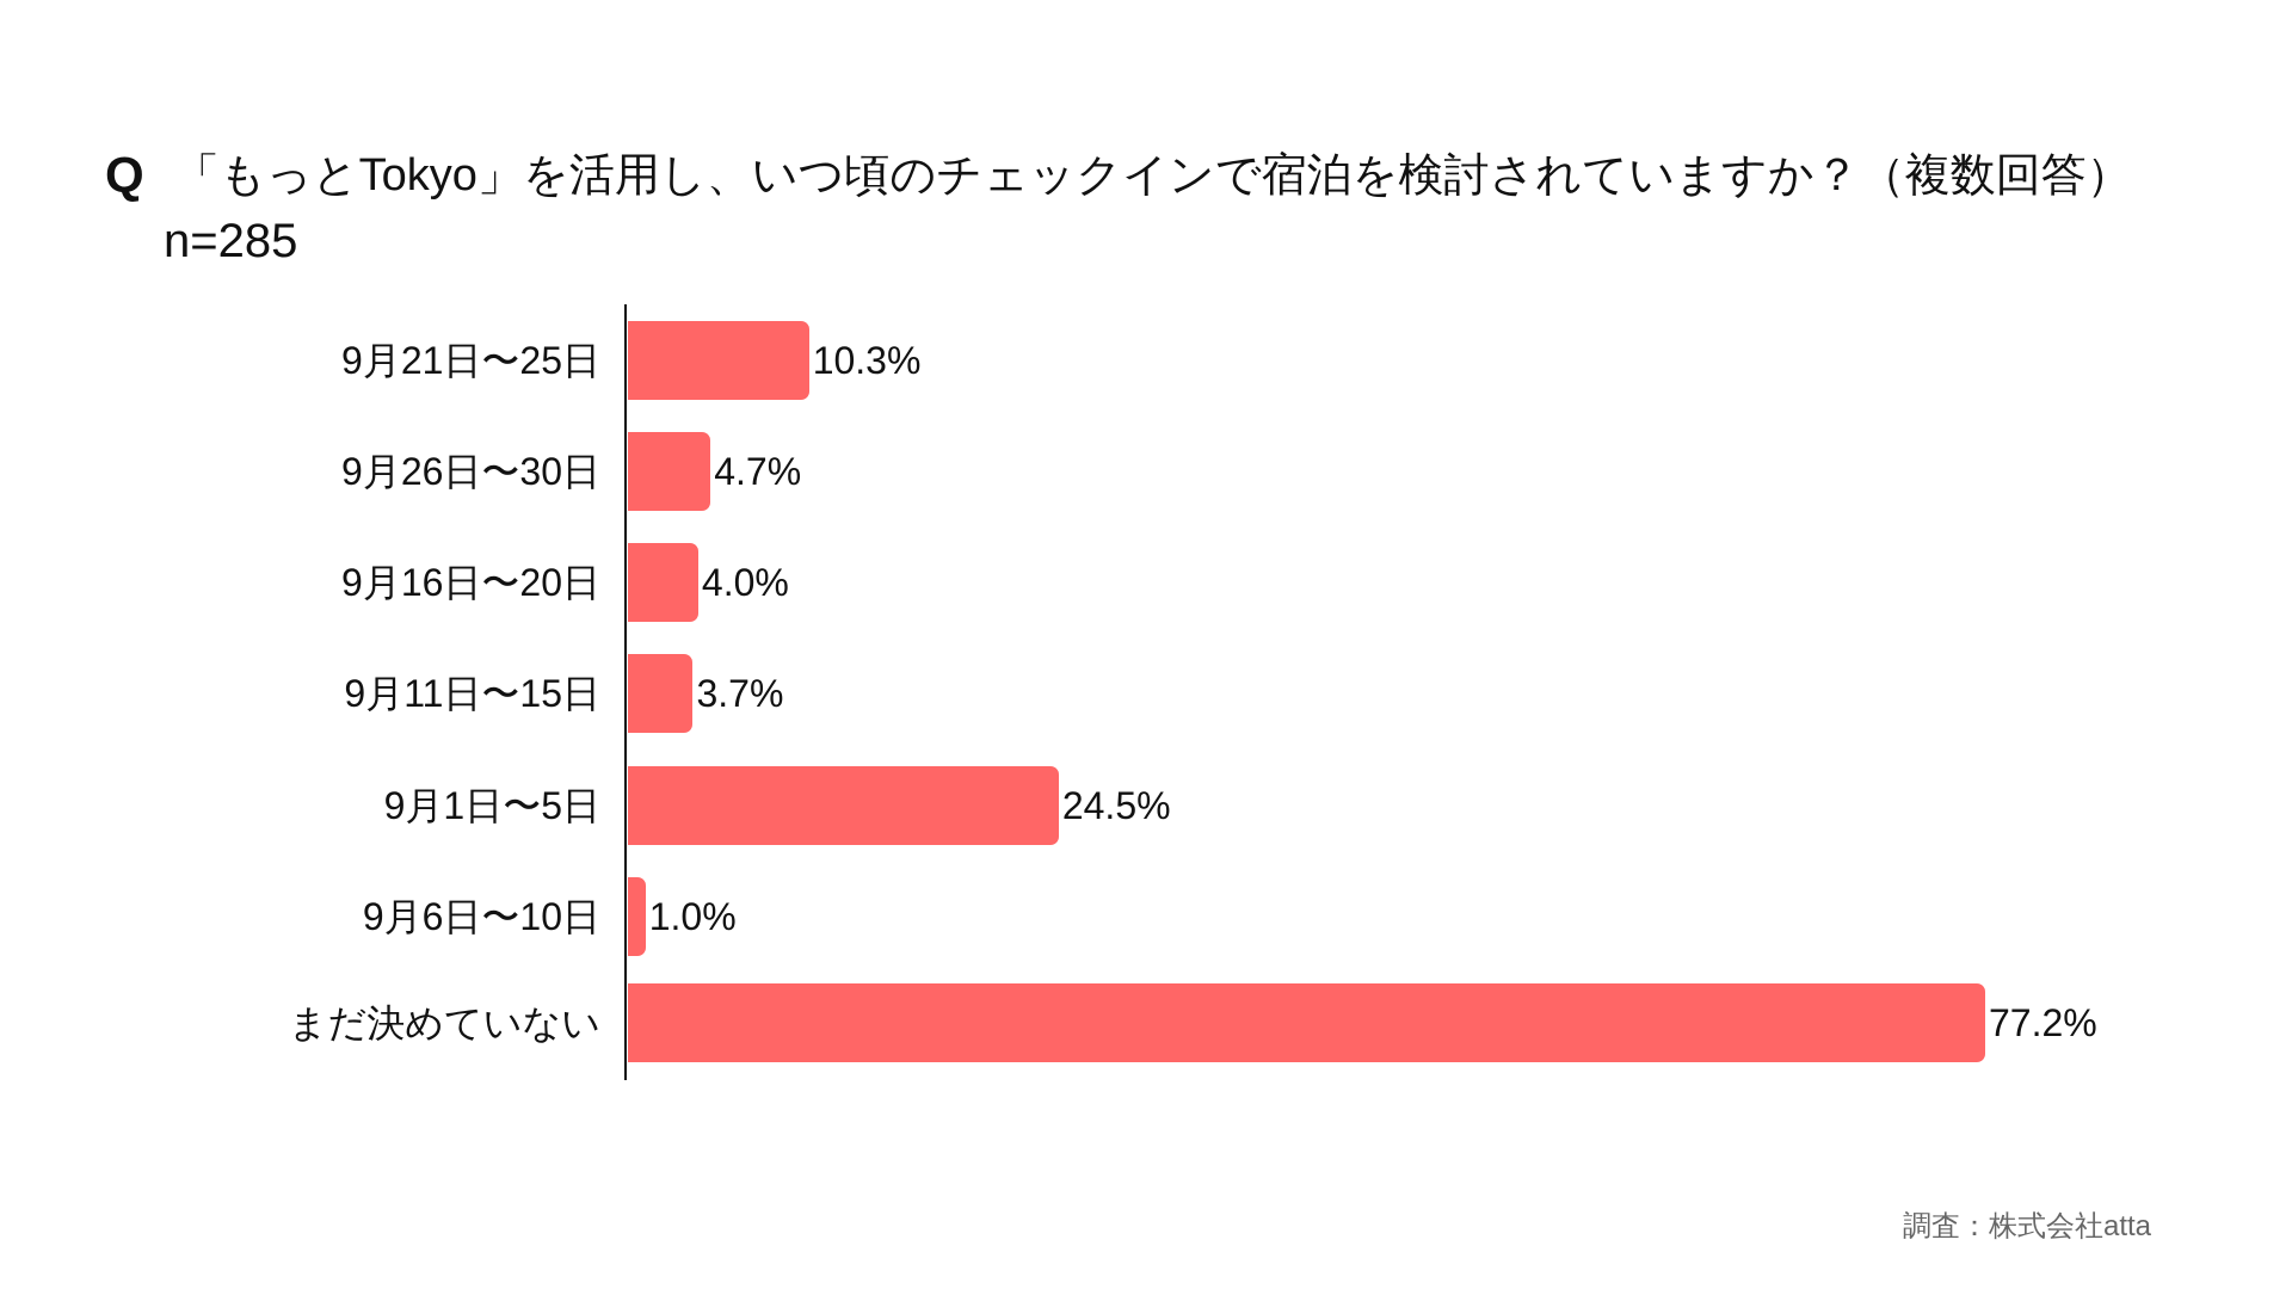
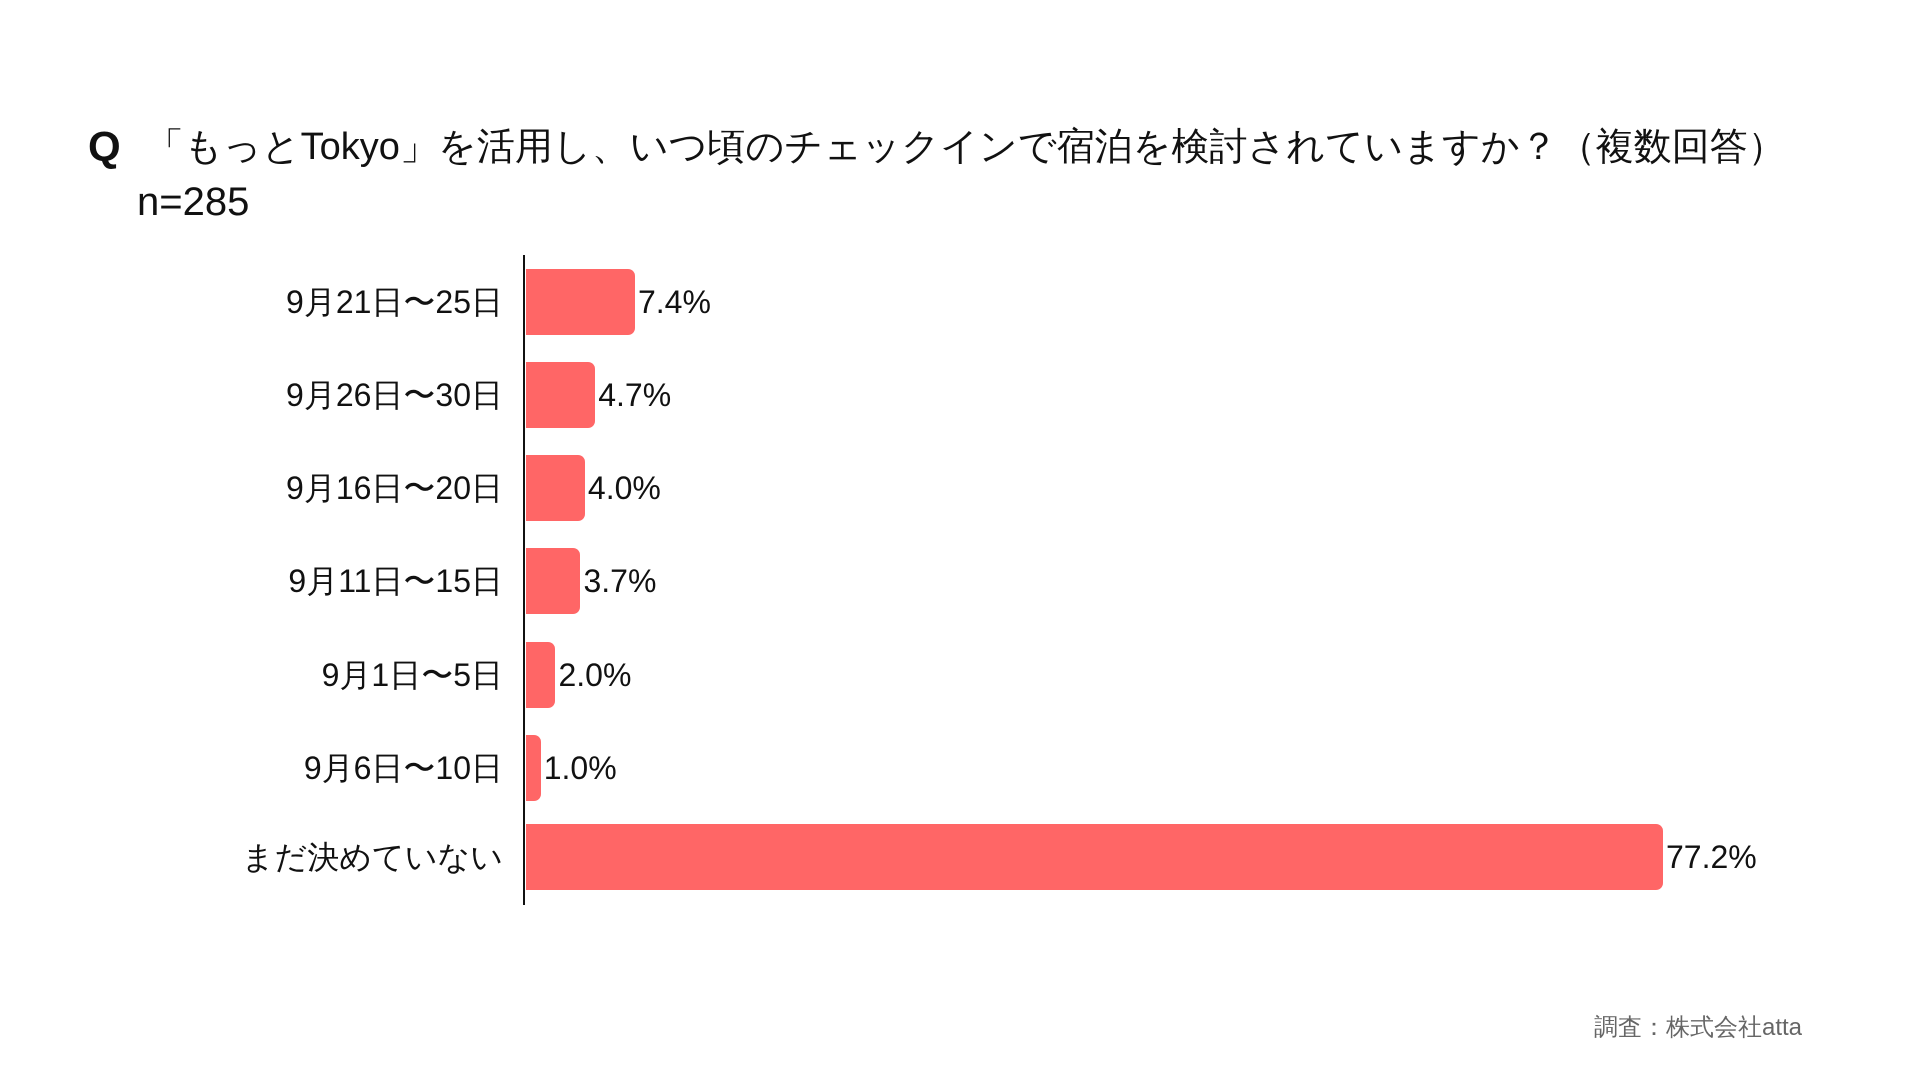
9月21日〜25日: 10.3% -> 7.4%
9月1日〜5日: 24.5% -> 2.0%
